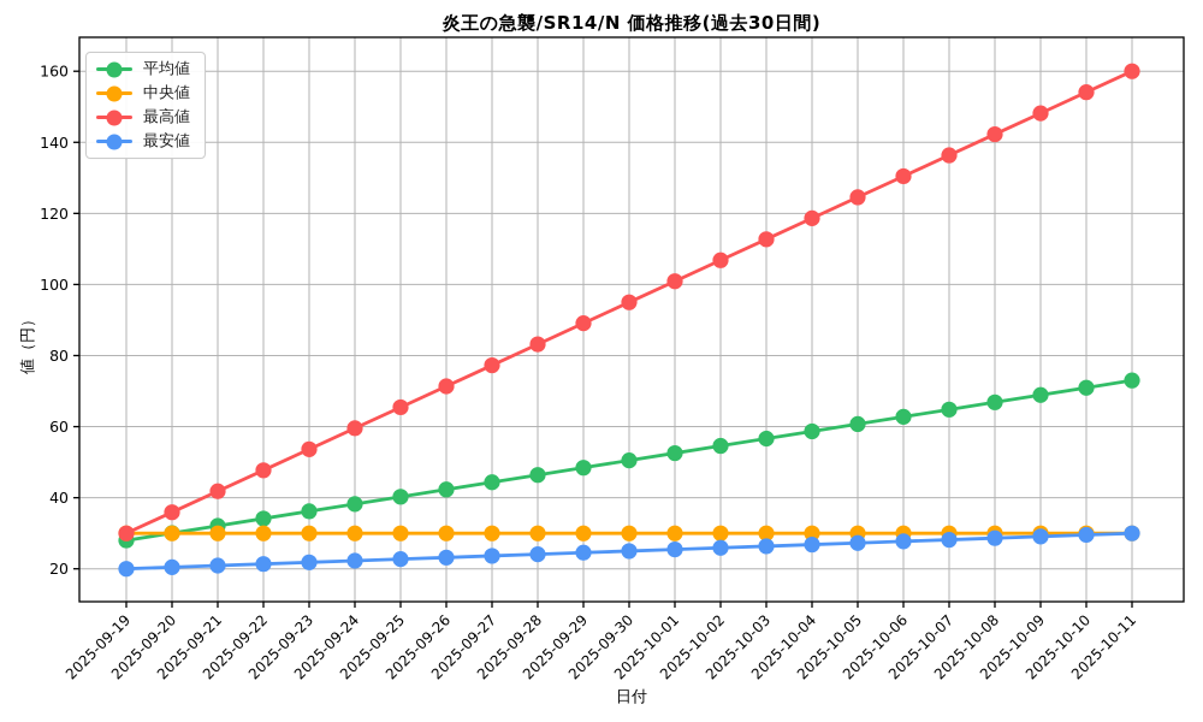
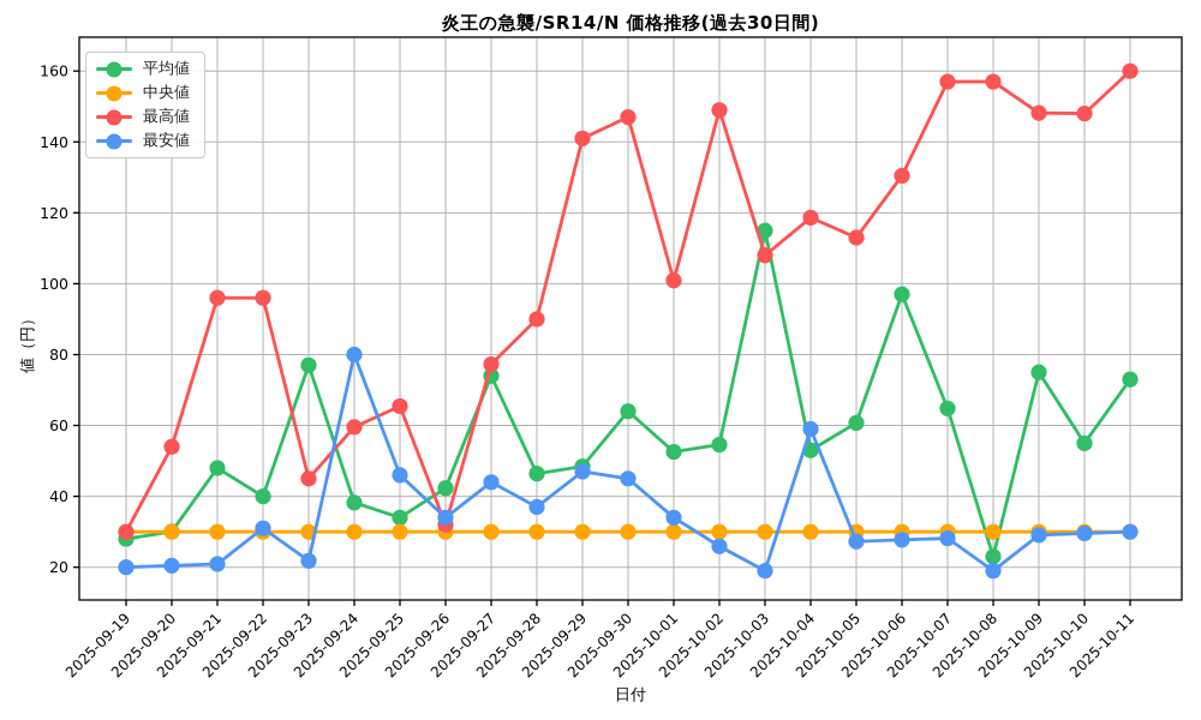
最高値/2025-09-20: 36 -> 54
平均値/2025-09-21: 32 -> 48
最高値/2025-09-21: 42 -> 96
平均値/2025-09-22: 34 -> 40
最高値/2025-09-22: 48 -> 96
最安値/2025-09-22: 21 -> 31
平均値/2025-09-23: 36 -> 77
最高値/2025-09-23: 54 -> 45
最安値/2025-09-24: 22 -> 80
平均値/2025-09-25: 40 -> 34
最安値/2025-09-25: 23 -> 46
最高値/2025-09-26: 71 -> 32
最安値/2025-09-26: 23 -> 34
平均値/2025-09-27: 44 -> 74
最安値/2025-09-27: 24 -> 44
最高値/2025-09-28: 83 -> 90
最安値/2025-09-28: 24 -> 37
最高値/2025-09-29: 89 -> 141
最安値/2025-09-29: 25 -> 47
平均値/2025-09-30: 50 -> 64
最高値/2025-09-30: 95 -> 147
最安値/2025-09-30: 25 -> 45
最安値/2025-10-01: 25 -> 34
最高値/2025-10-02: 107 -> 149
平均値/2025-10-03: 57 -> 115
最高値/2025-10-03: 113 -> 108
最安値/2025-10-03: 26 -> 19
平均値/2025-10-04: 59 -> 53
最安値/2025-10-04: 27 -> 59
最高値/2025-10-05: 125 -> 113
平均値/2025-10-06: 63 -> 97
最高値/2025-10-07: 136 -> 157
平均値/2025-10-08: 67 -> 23
最高値/2025-10-08: 142 -> 157
最安値/2025-10-08: 29 -> 19
平均値/2025-10-09: 69 -> 75
平均値/2025-10-10: 71 -> 55
最高値/2025-10-10: 154 -> 148
